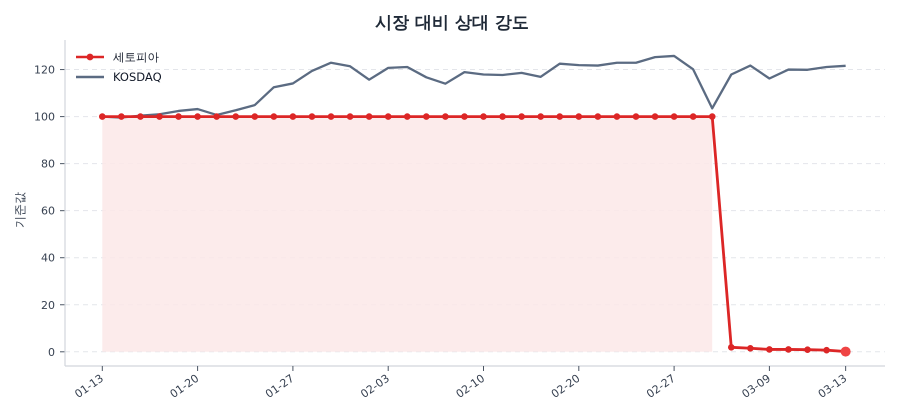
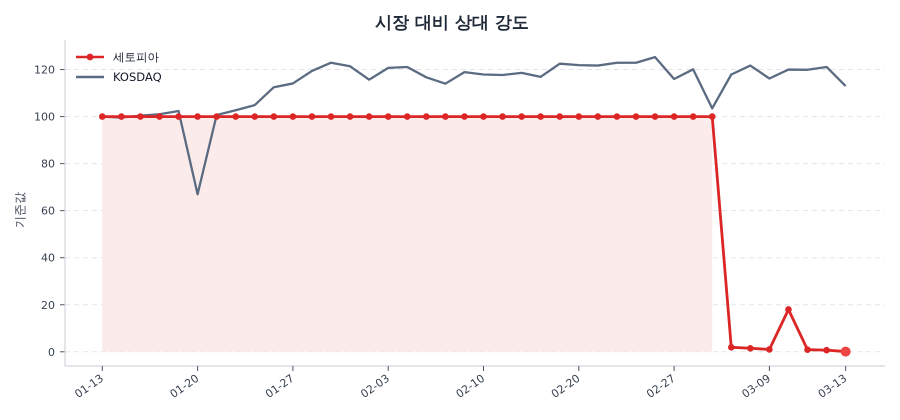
KOSDAQ/01-20: 103 -> 67
KOSDAQ/02-27: 126 -> 116
세토피아/03-09: 1 -> 18
KOSDAQ/03-13: 122 -> 113
